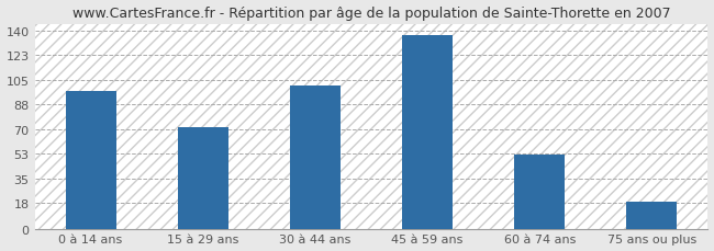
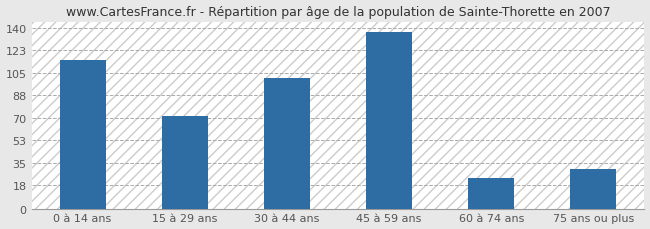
0 à 14 ans: 97 -> 115
60 à 74 ans: 52 -> 24
75 ans ou plus: 19 -> 31
